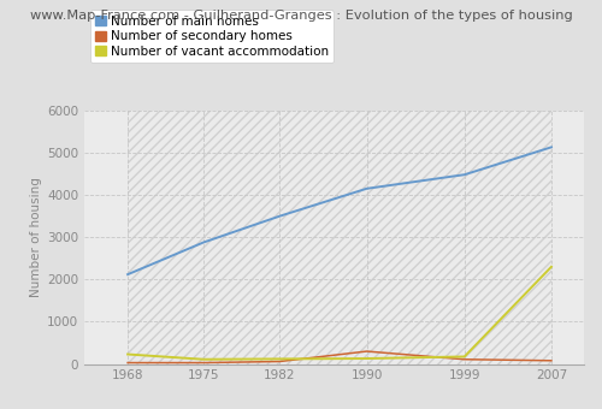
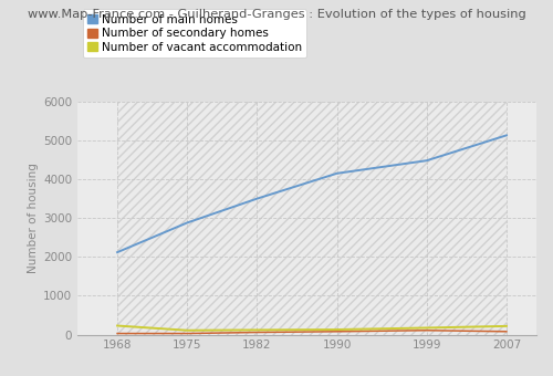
Number of secondary homes/1990: 300 -> 80
Number of vacant accommodation/2007: 2300 -> 220
